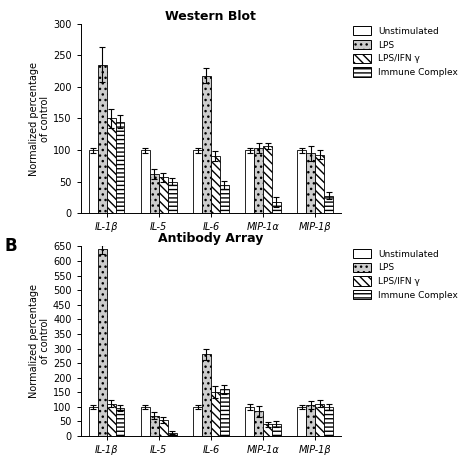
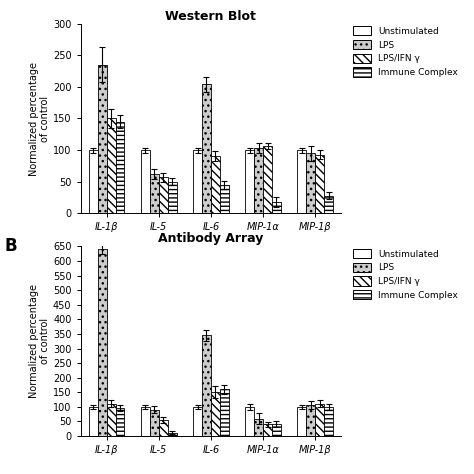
Western Blot/LPS/IL-6: 218 -> 204
Antibody Array/LPS/IL-5: 70 -> 90
Antibody Array/LPS/IL-6: 280 -> 345
Antibody Array/LPS/MIP-1α: 85 -> 60
